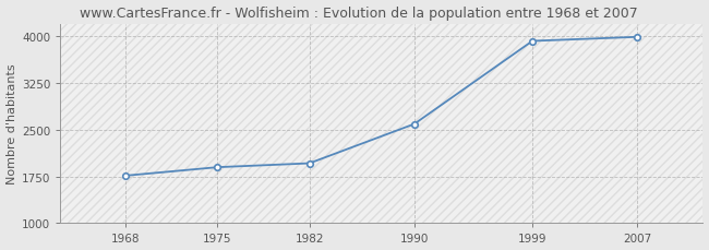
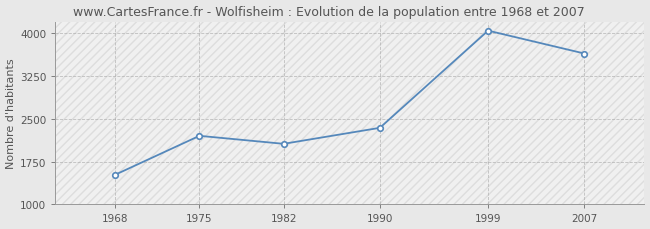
1968: 1760 -> 1520
1975: 1900 -> 2200
1982: 1960 -> 2060
1990: 2590 -> 2340
1999: 3920 -> 4040
2007: 3980 -> 3640
